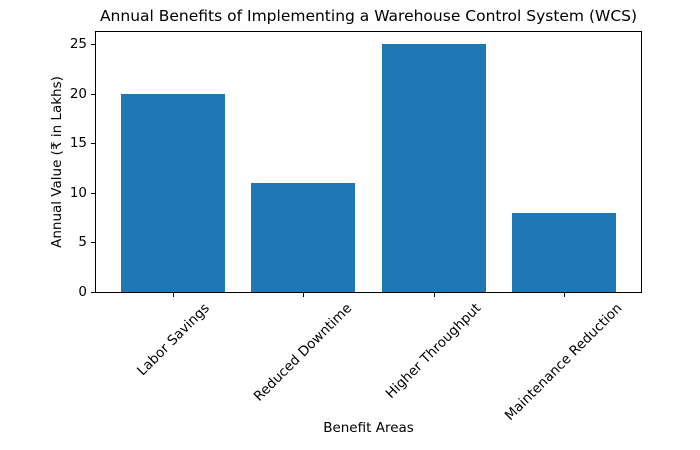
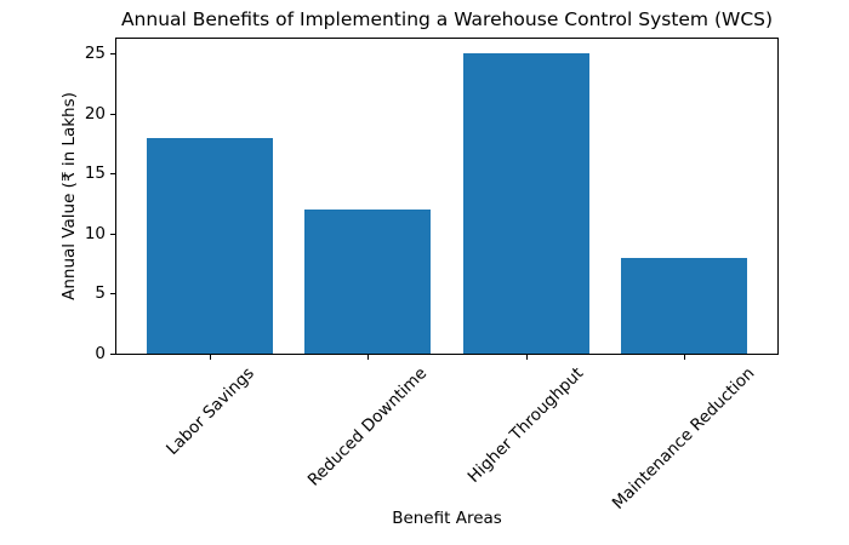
Labor Savings: 20 -> 18
Reduced Downtime: 11 -> 12
